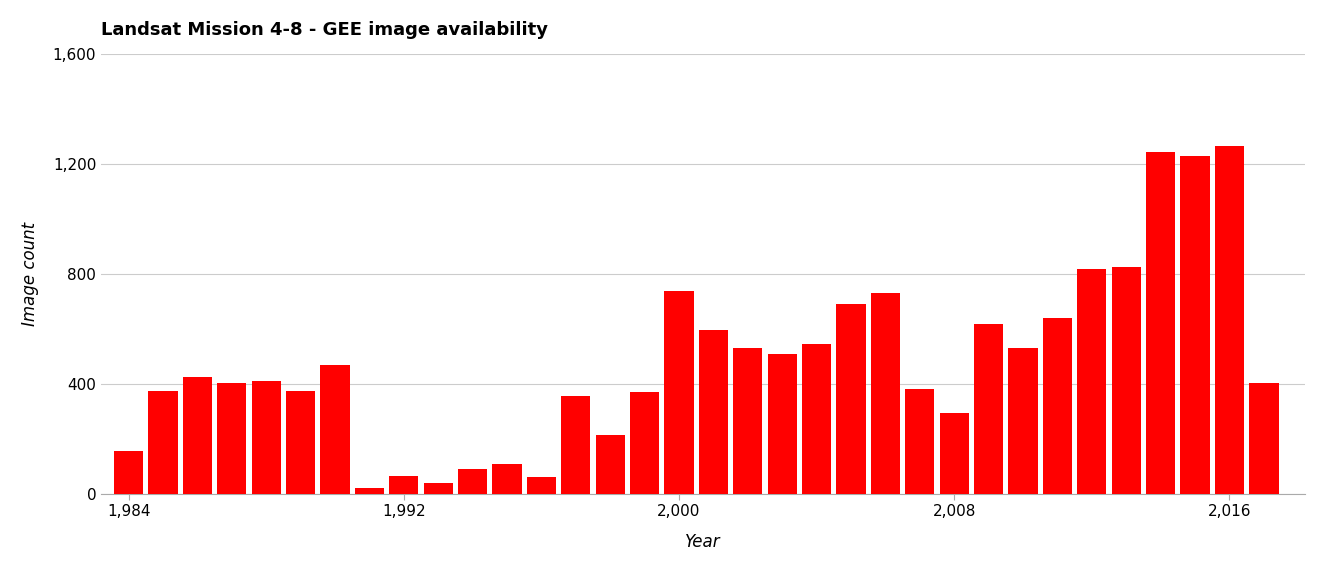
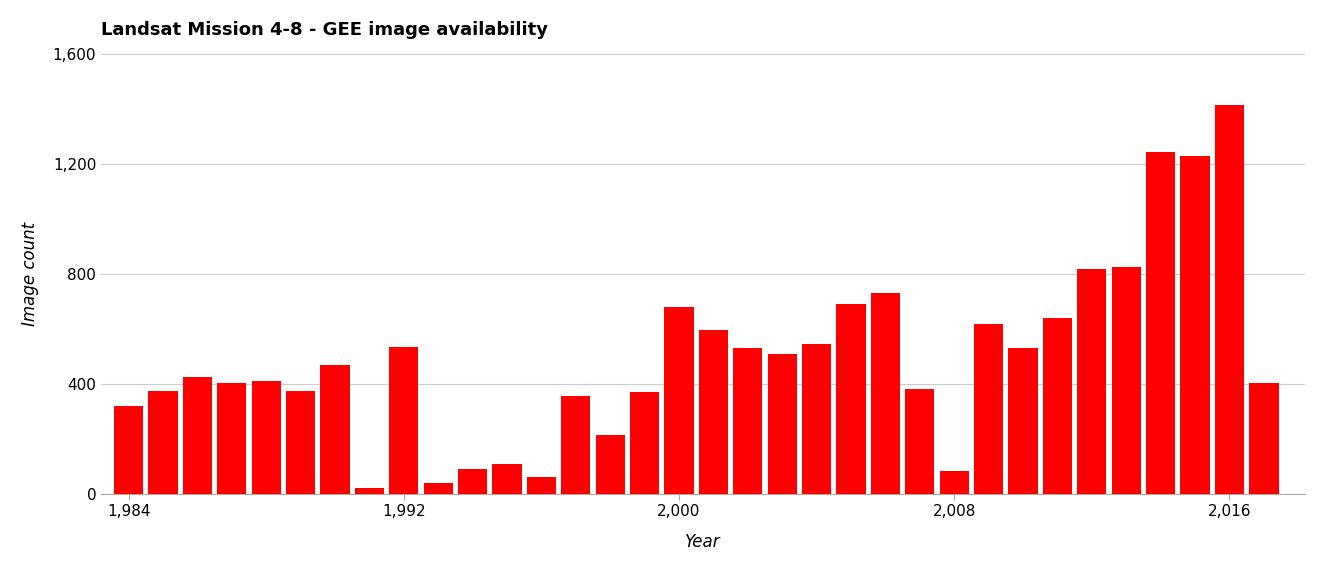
1,984: 155 -> 320
1,992: 65 -> 535
2,000: 740 -> 680
2,008: 295 -> 85
2,016: 1,265 -> 1,415
